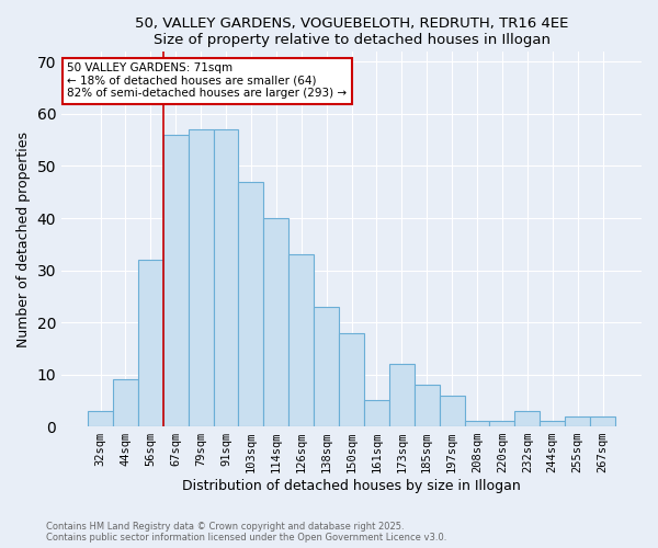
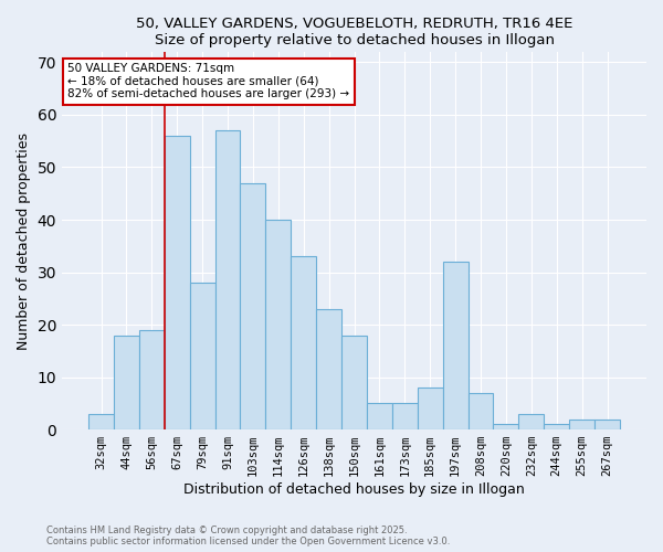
44sqm: 9 -> 18
56sqm: 32 -> 19
79sqm: 57 -> 28
173sqm: 12 -> 5
197sqm: 6 -> 32
208sqm: 1 -> 7
